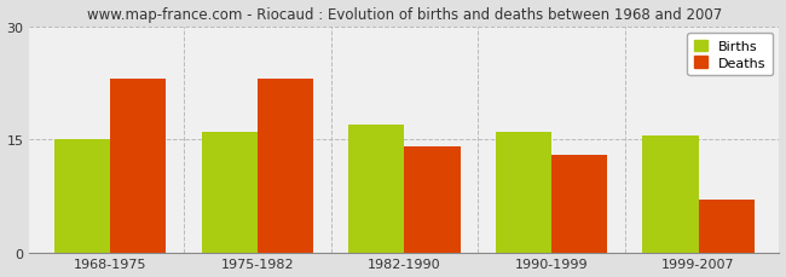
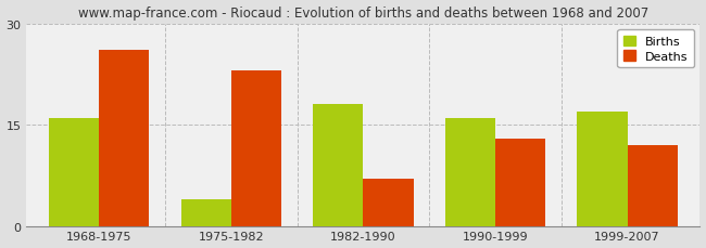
Births/1968-1975: 15.0 -> 16.0
Deaths/1968-1975: 23 -> 26
Births/1975-1982: 16.0 -> 4.0
Births/1982-1990: 17.0 -> 18.0
Deaths/1982-1990: 14 -> 7
Births/1999-2007: 15.5 -> 17.0
Deaths/1999-2007: 7 -> 12
